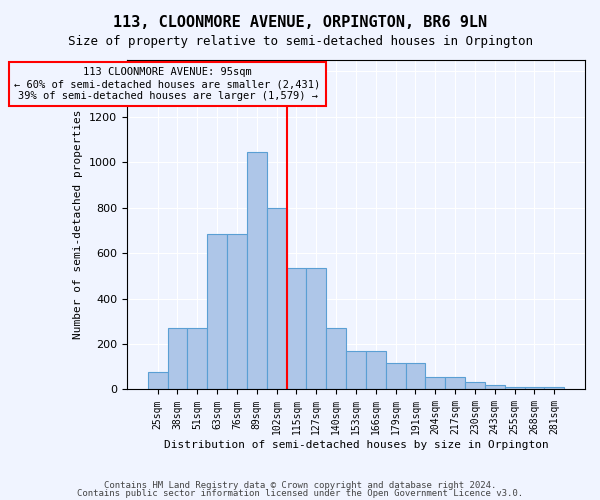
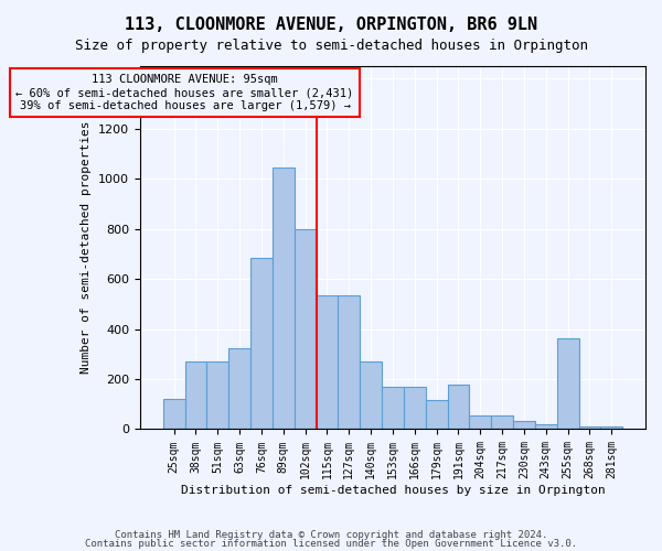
25sqm: 75 -> 120
63sqm: 685 -> 325
191sqm: 115 -> 180
255sqm: 10 -> 365
